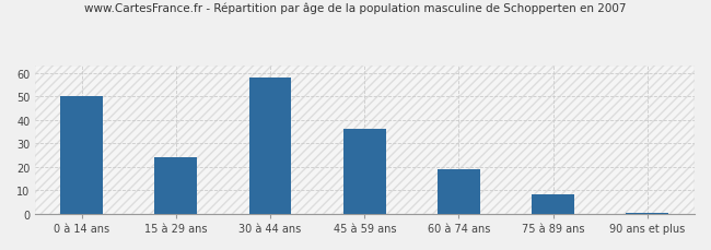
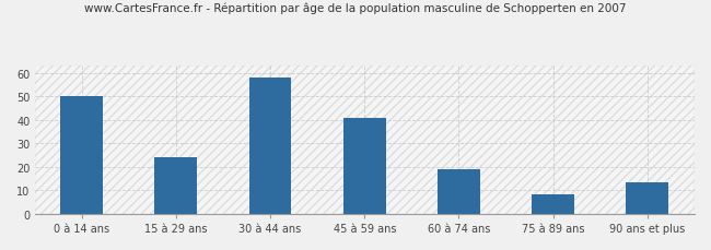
45 à 59 ans: 36.0 -> 41.0
90 ans et plus: 0.5 -> 13.5
